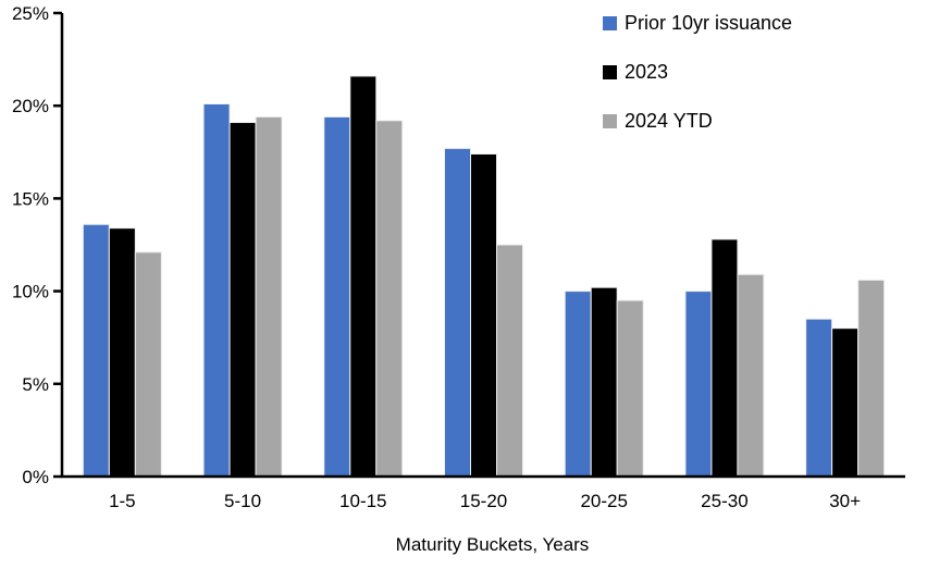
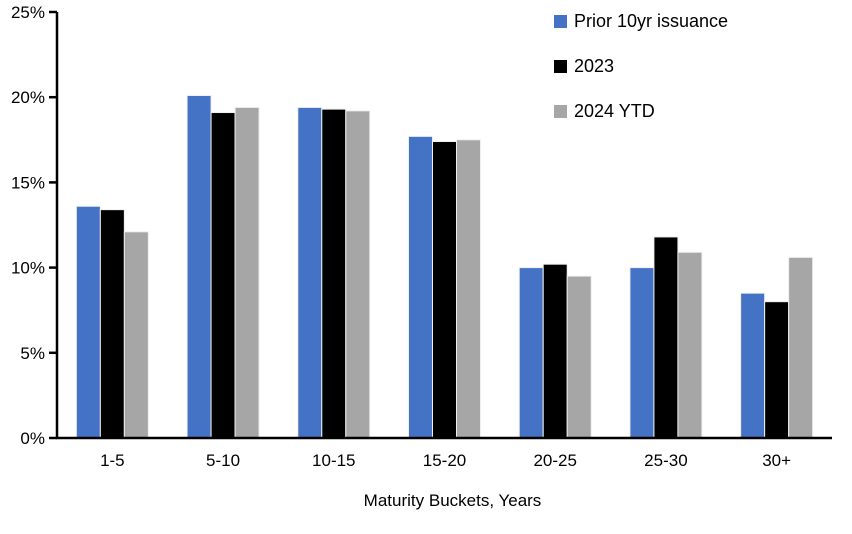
2023/10-15: 21.6% -> 19.3%
2024 YTD/15-20: 12.5% -> 17.5%
2023/25-30: 12.8% -> 11.8%
